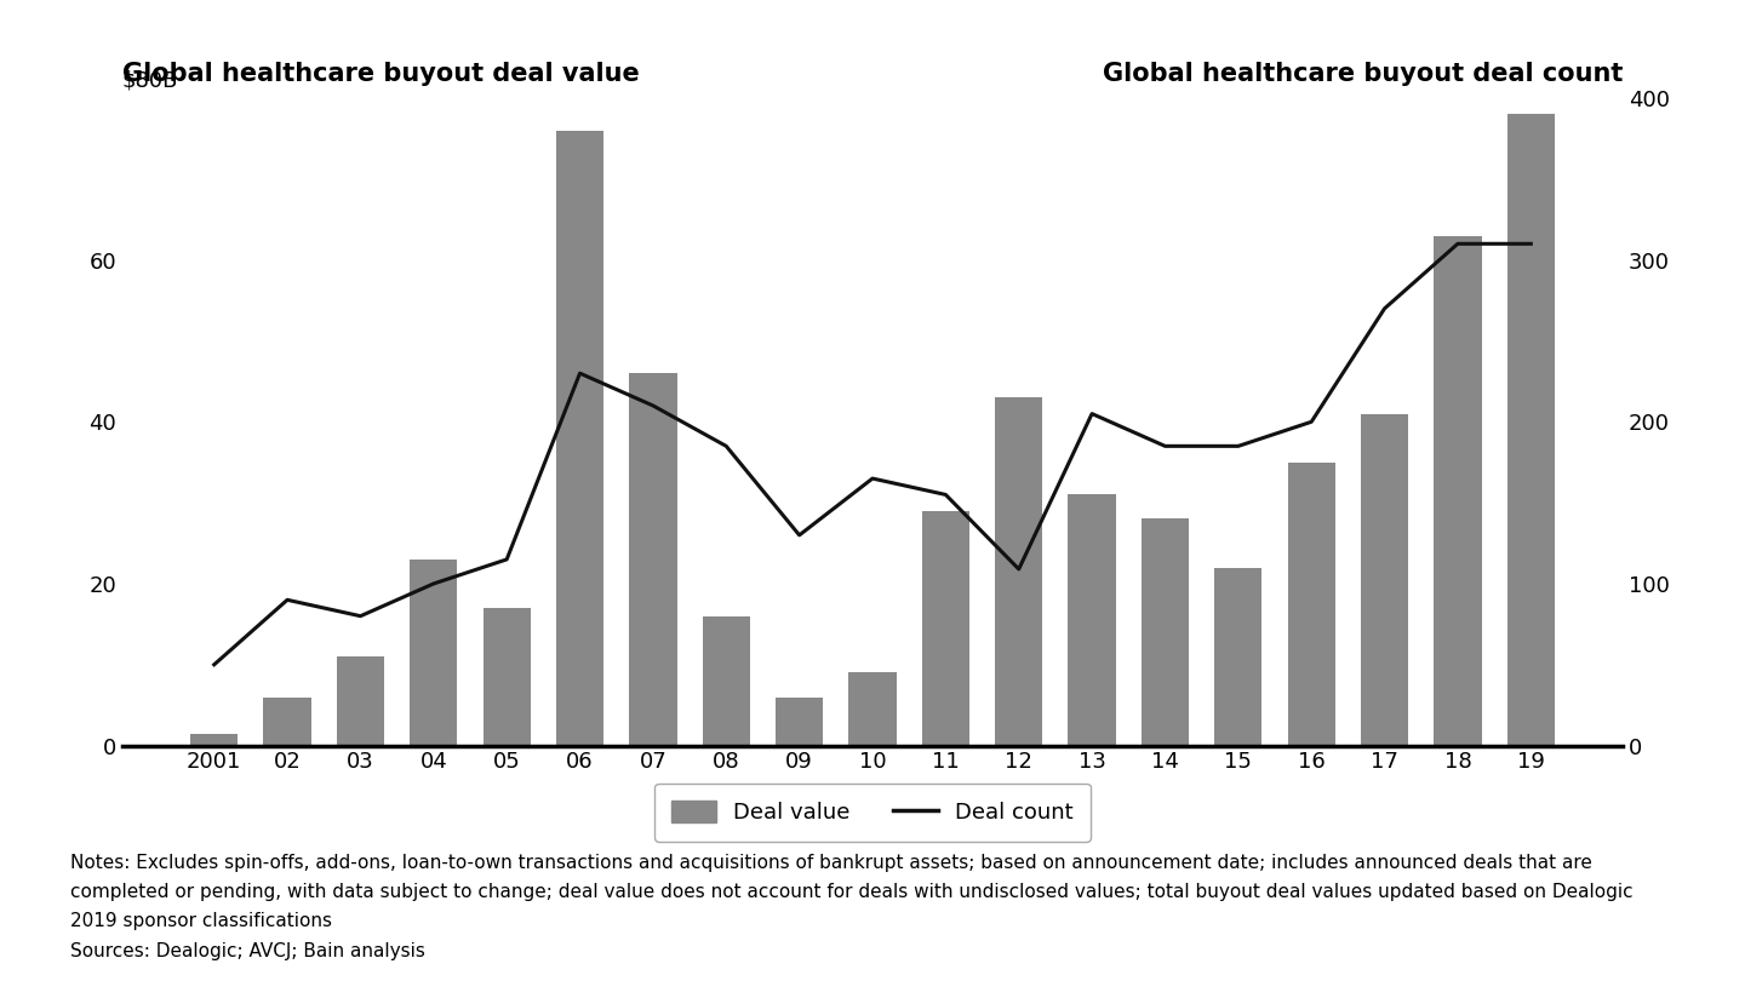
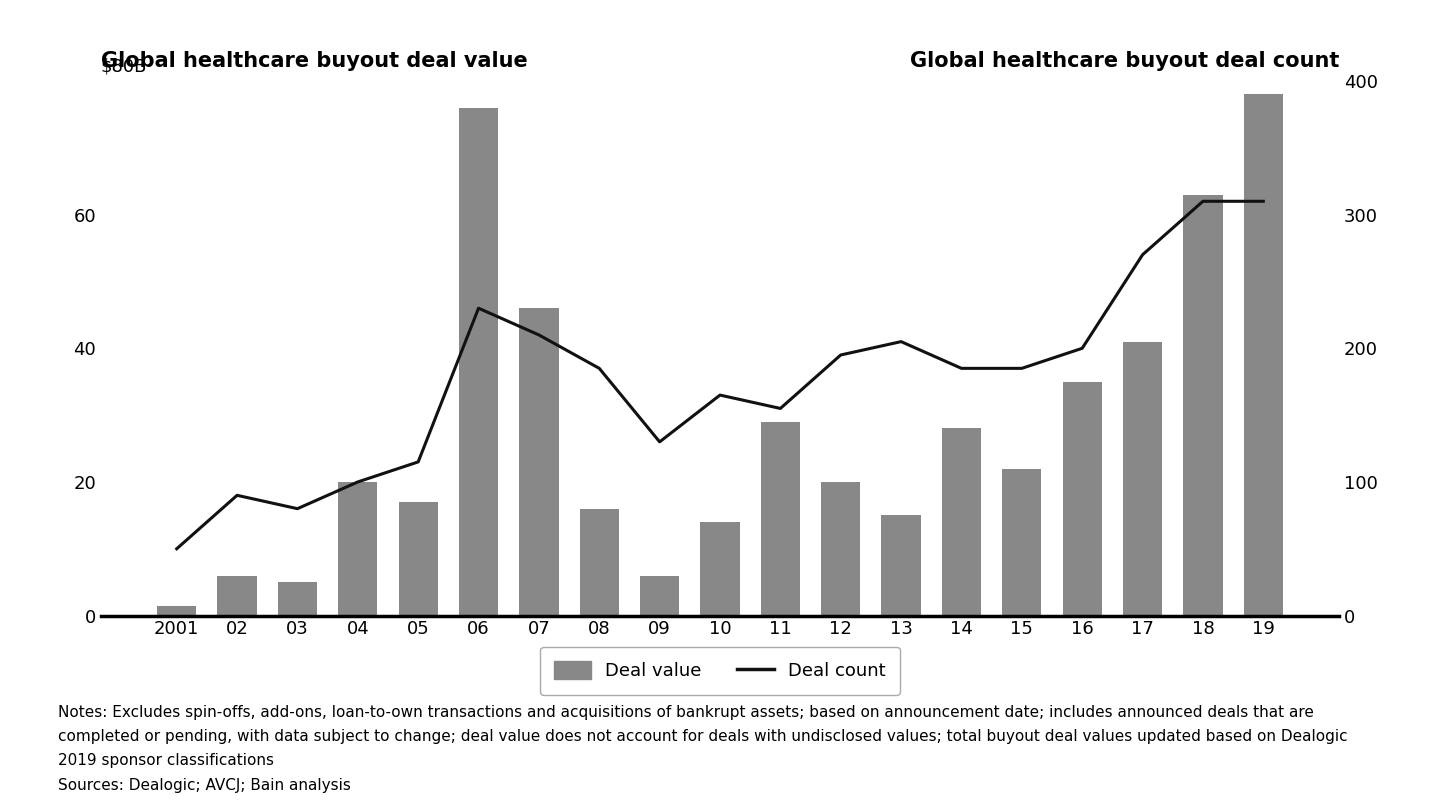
Deal value/03: 11.0 -> 5.0
Deal value/04: 23.0 -> 20.0
Deal value/10: 9.0 -> 14.0
Deal value/12: 43.0 -> 20.0
Deal count/12: 109 -> 195
Deal value/13: 31.0 -> 15.0
